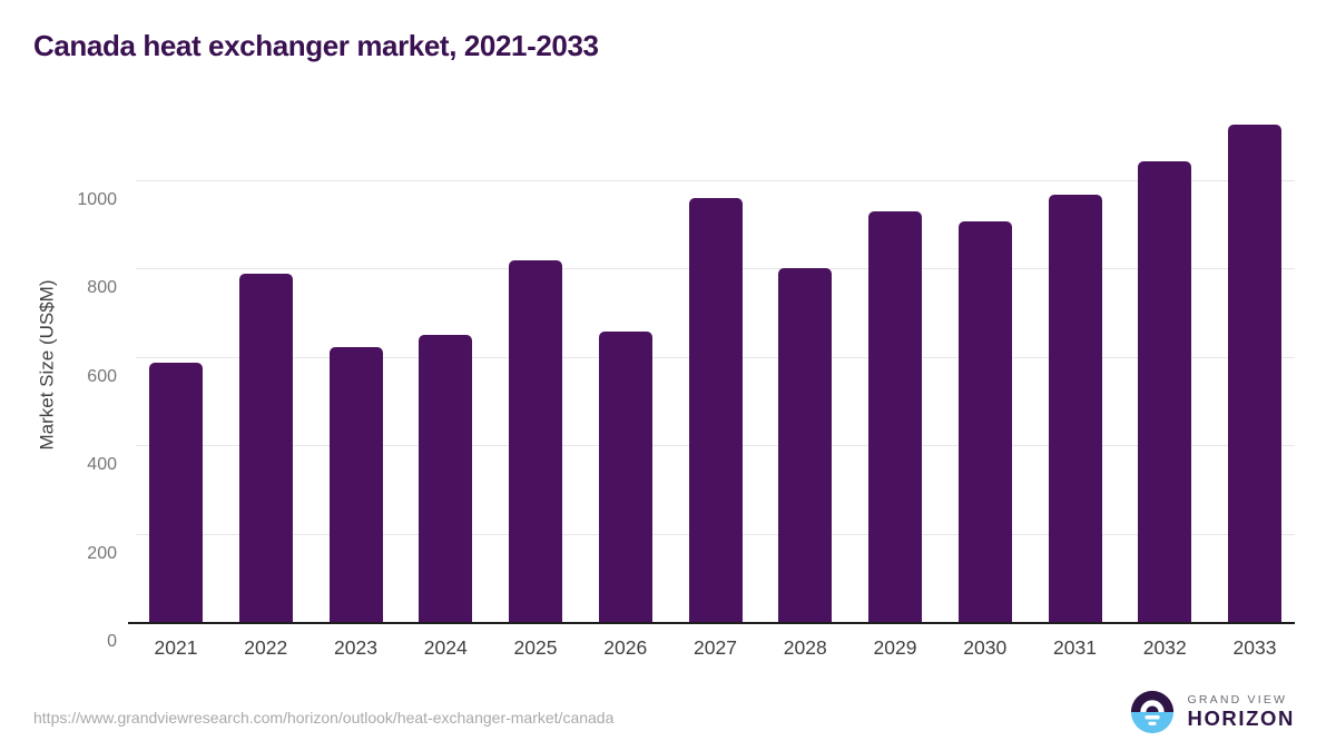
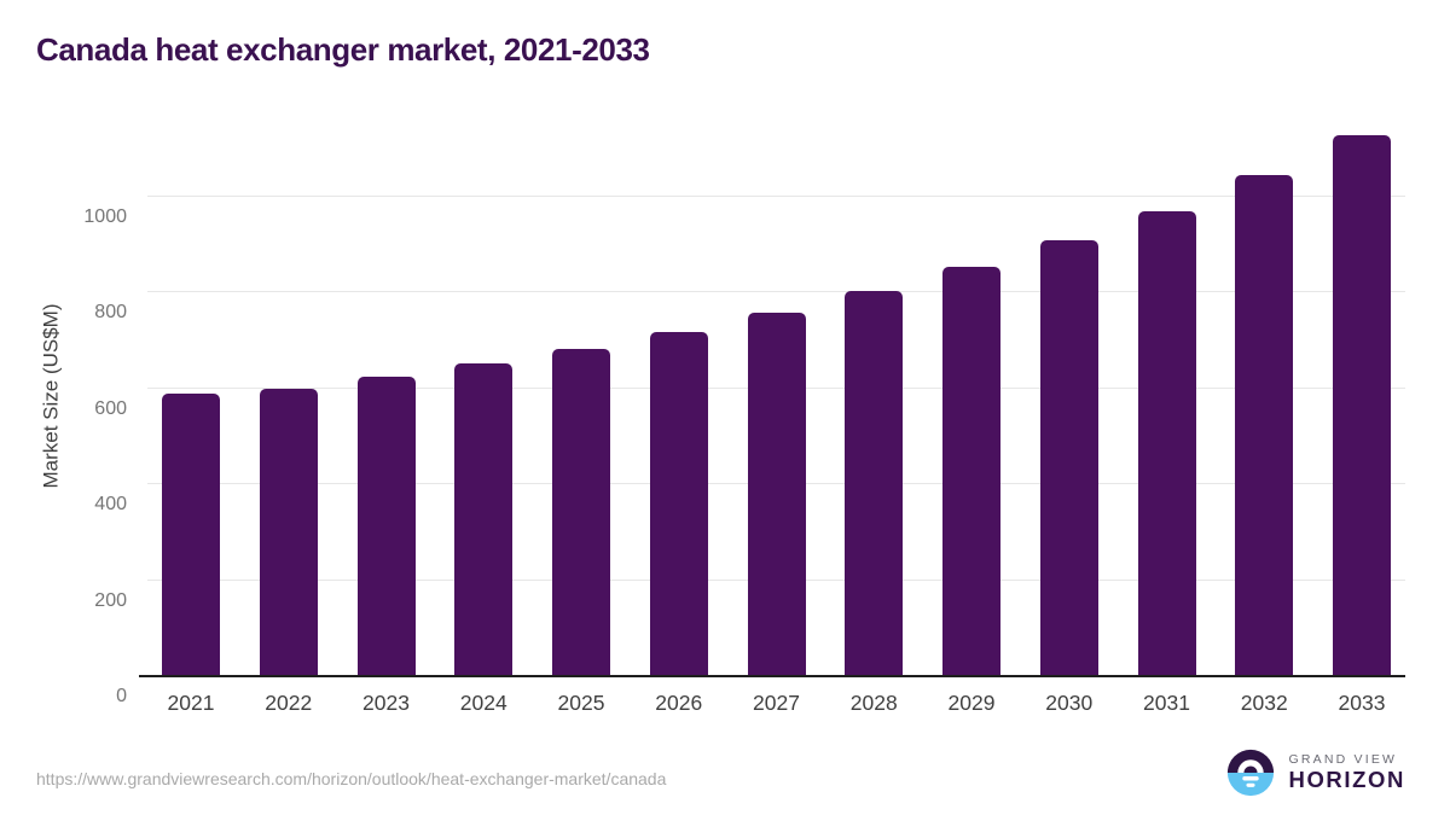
2022: 790 -> 600
2025: 820 -> 680
2026: 660 -> 720
2027: 960 -> 760
2029: 930 -> 850
